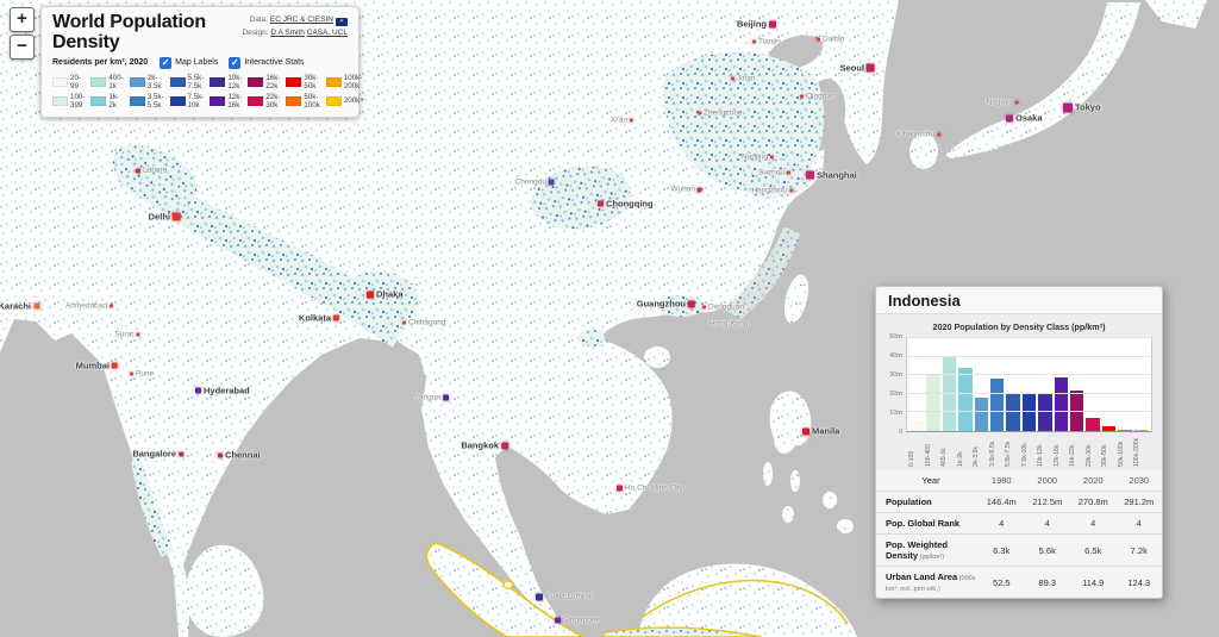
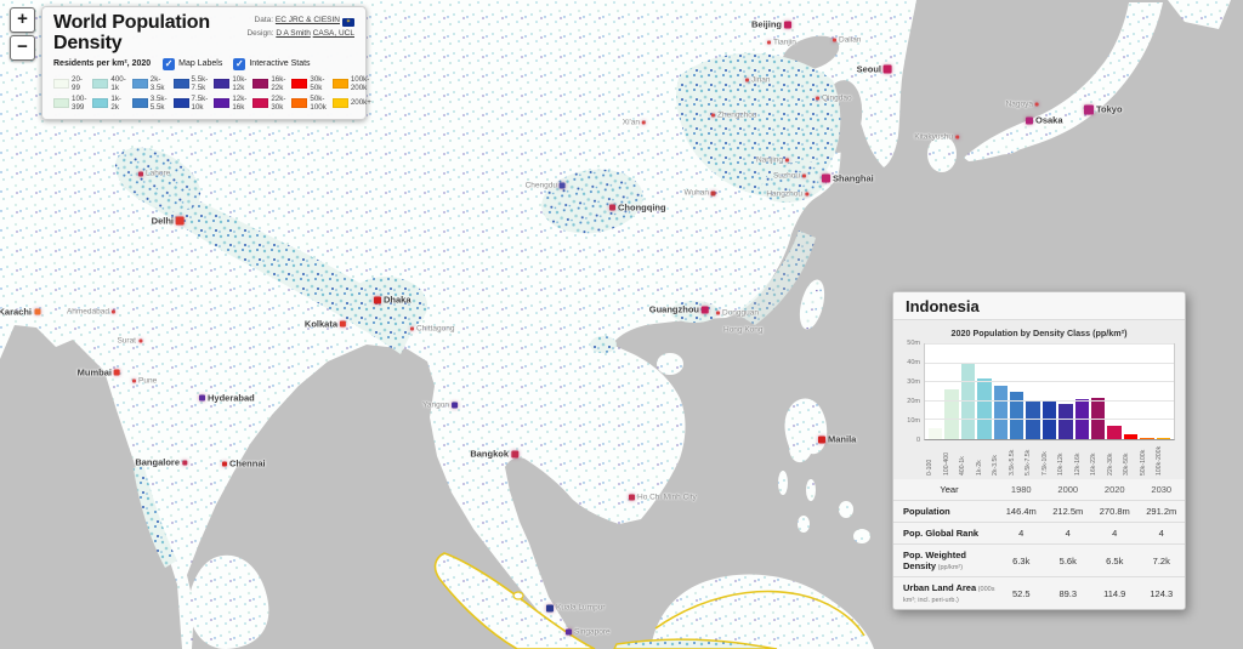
100-400: 31m -> 26m
1k-2k: 34m -> 32m
2k-3.5k: 18m -> 28m
3.5k-5.5k: 28m -> 25m
10k-12k: 20m -> 18m
12k-16k: 29m -> 21m
